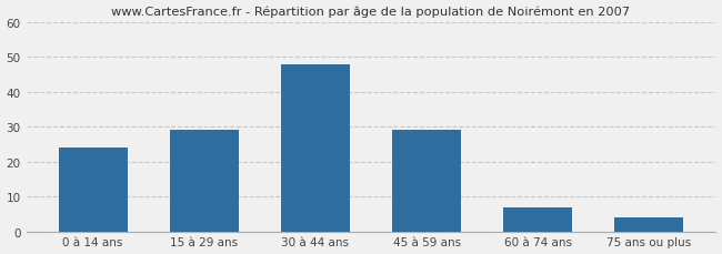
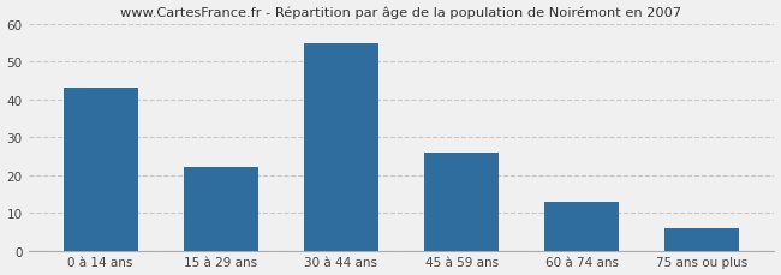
0 à 14 ans: 24 -> 43
15 à 29 ans: 29 -> 22
30 à 44 ans: 48 -> 55
45 à 59 ans: 29 -> 26
60 à 74 ans: 7 -> 13
75 ans ou plus: 4 -> 6
